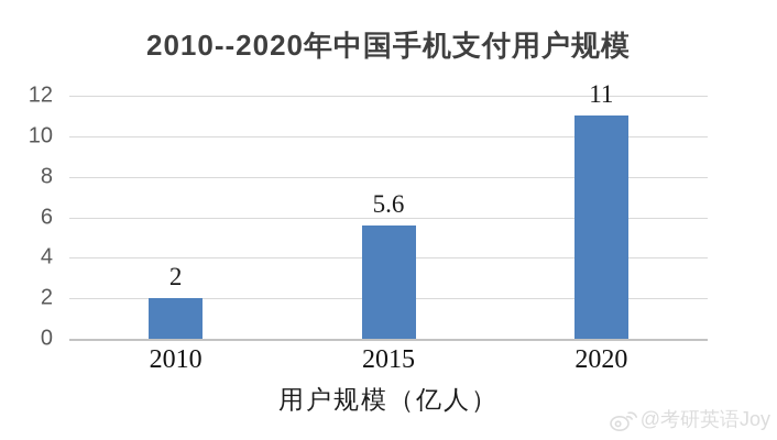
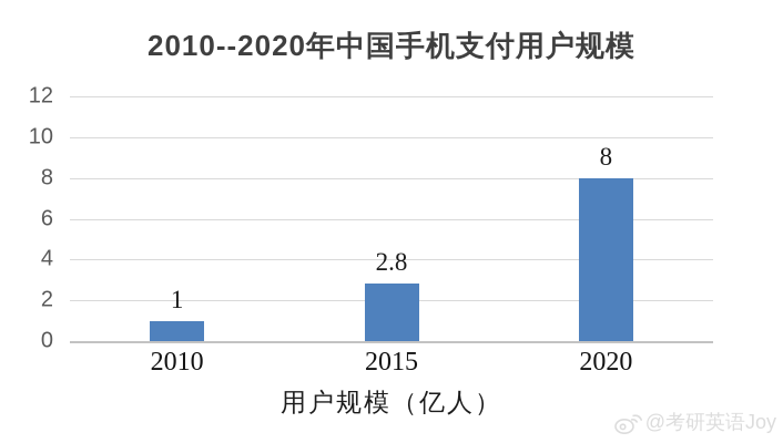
2010: 2 -> 1
2015: 5.6 -> 2.8
2020: 11 -> 8
